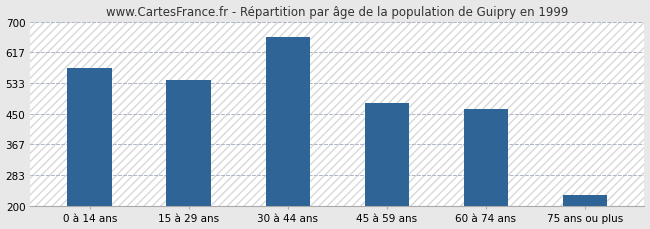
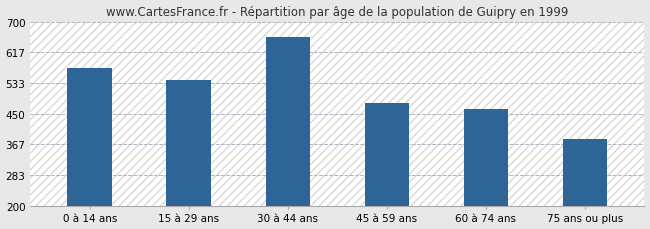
75 ans ou plus: 228 -> 380
